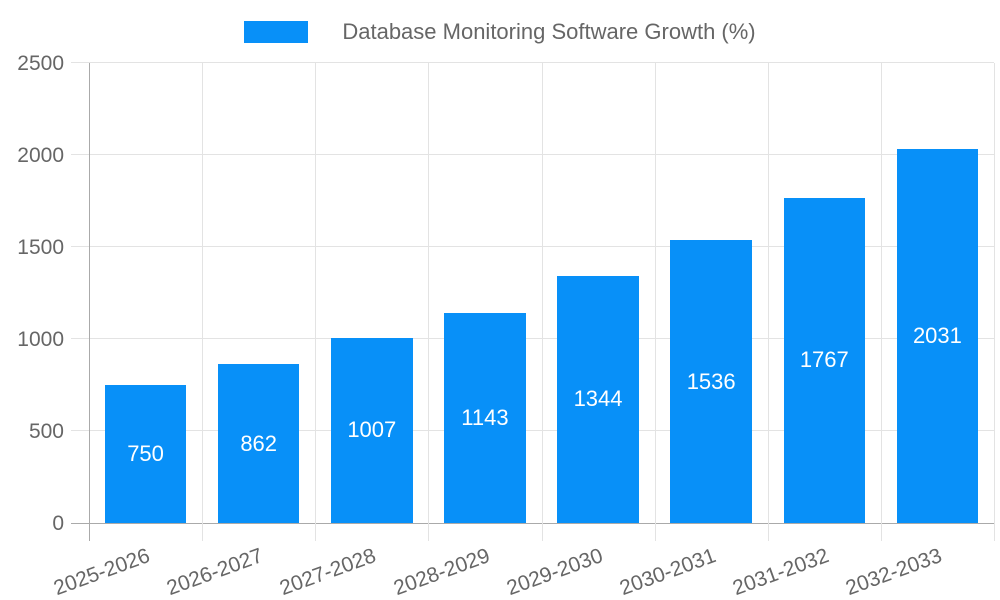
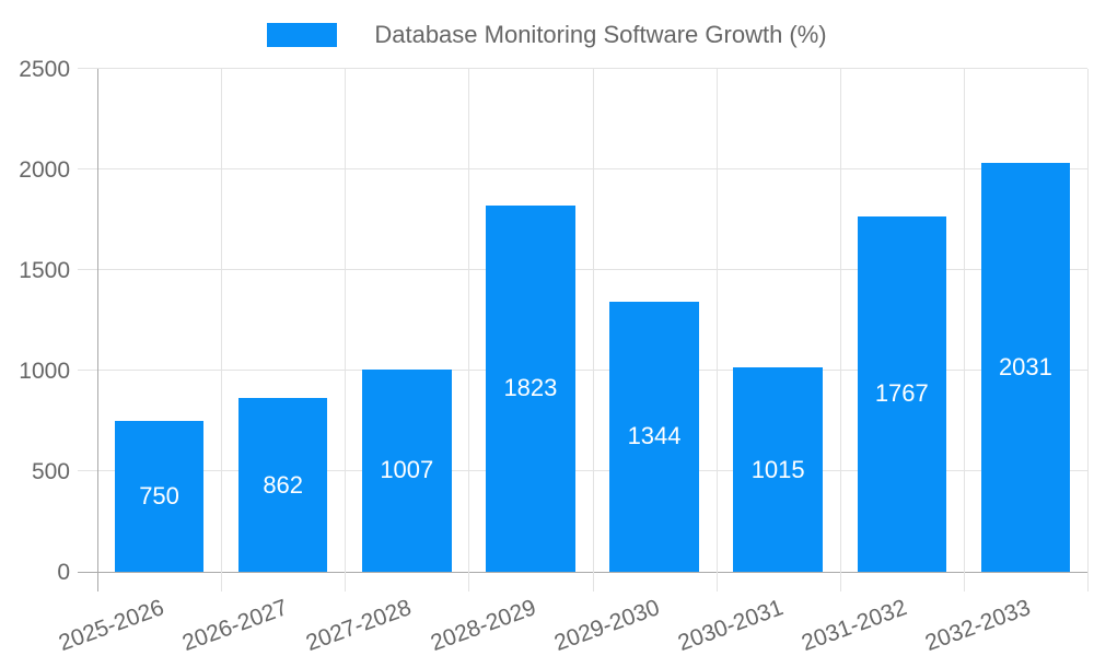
2028-2029: 1143 -> 1823
2030-2031: 1536 -> 1015
